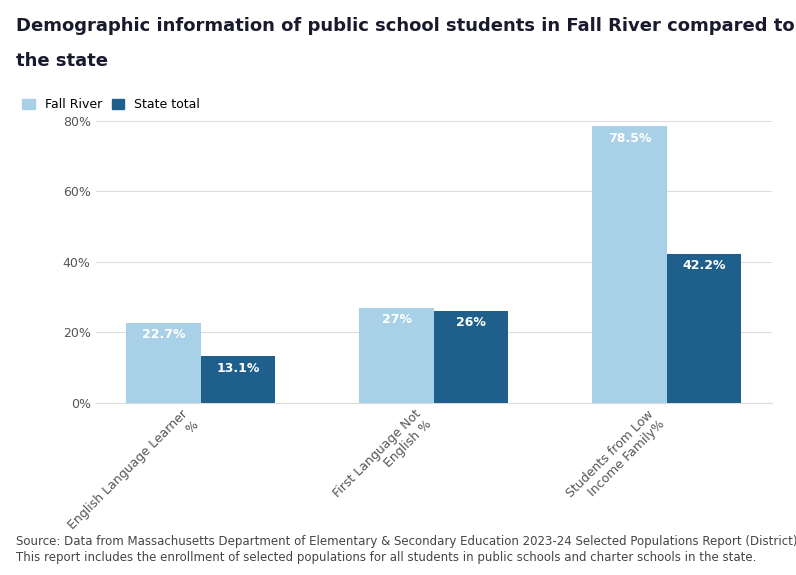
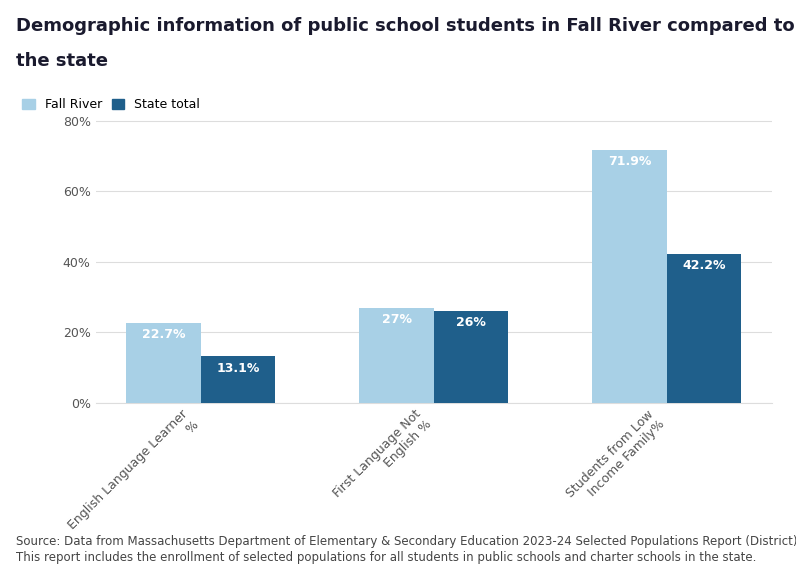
Fall River/Students from Low Income Family%: 78.5% -> 71.9%
